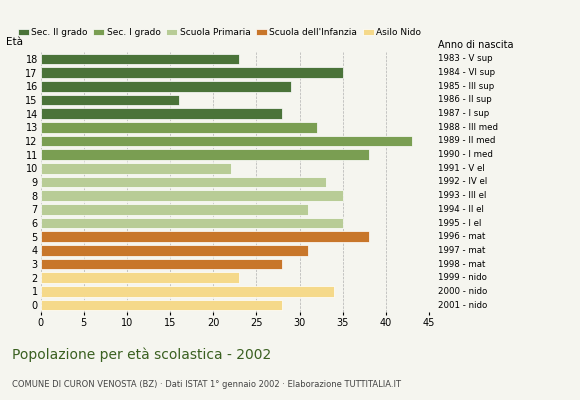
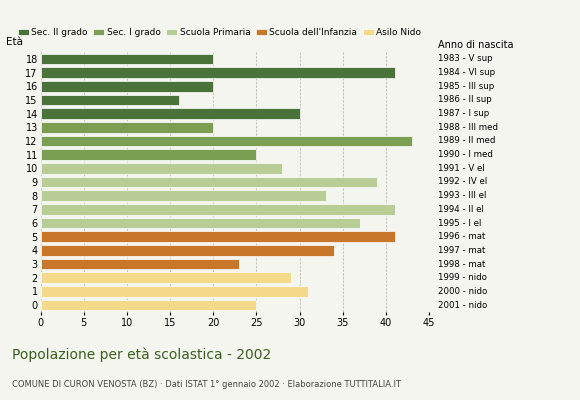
18: 23 -> 20
17: 35 -> 41
16: 29 -> 20
14: 28 -> 30
13: 32 -> 20
11: 38 -> 25
10: 22 -> 28
9: 33 -> 39
8: 35 -> 33
7: 31 -> 41
6: 35 -> 37
5: 38 -> 41
4: 31 -> 34
3: 28 -> 23
2: 23 -> 29
1: 34 -> 31
0: 28 -> 25
